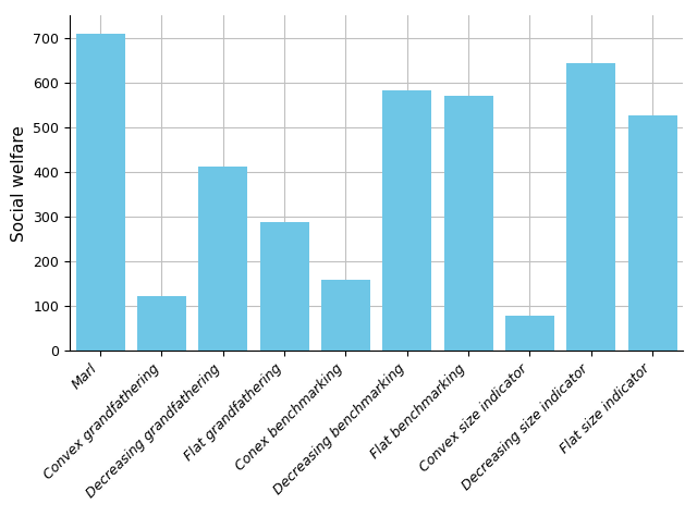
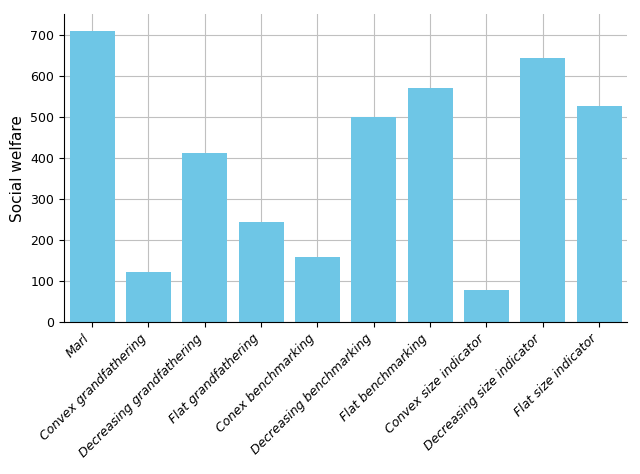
Flat grandfathering: 287 -> 245
Decreasing benchmarking: 582 -> 500
